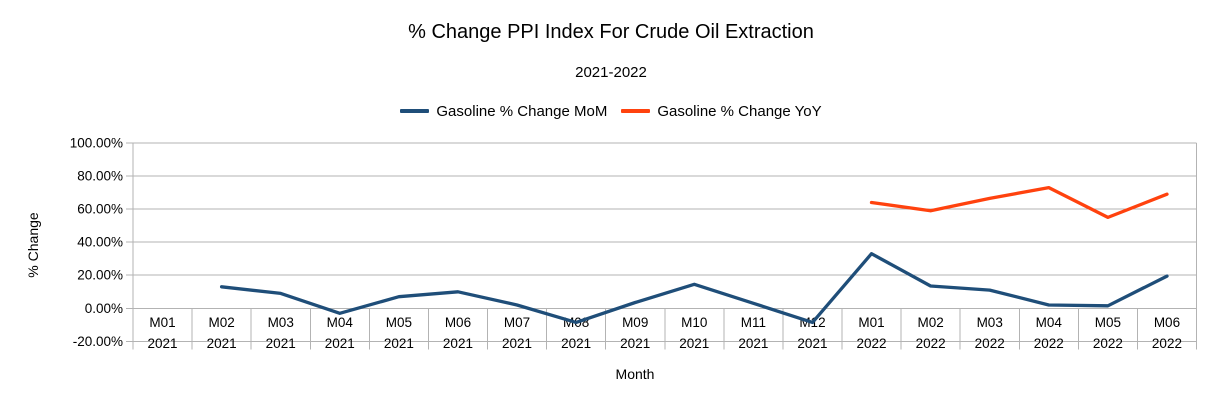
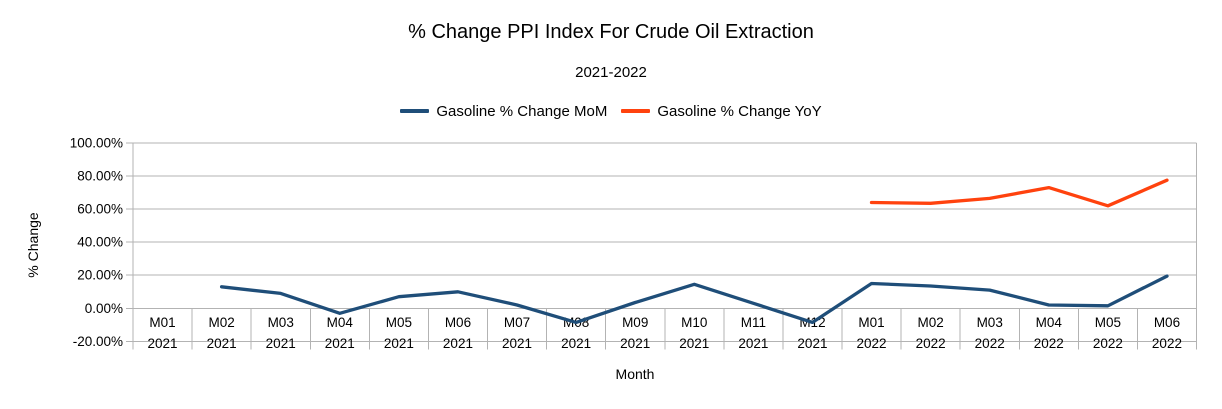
Gasoline % Change MoM/M01 2022: 33% -> 15%
Gasoline % Change YoY/M02 2022: 59% -> 64%
Gasoline % Change YoY/M05 2022: 55% -> 62%
Gasoline % Change YoY/M06 2022: 69% -> 78%
